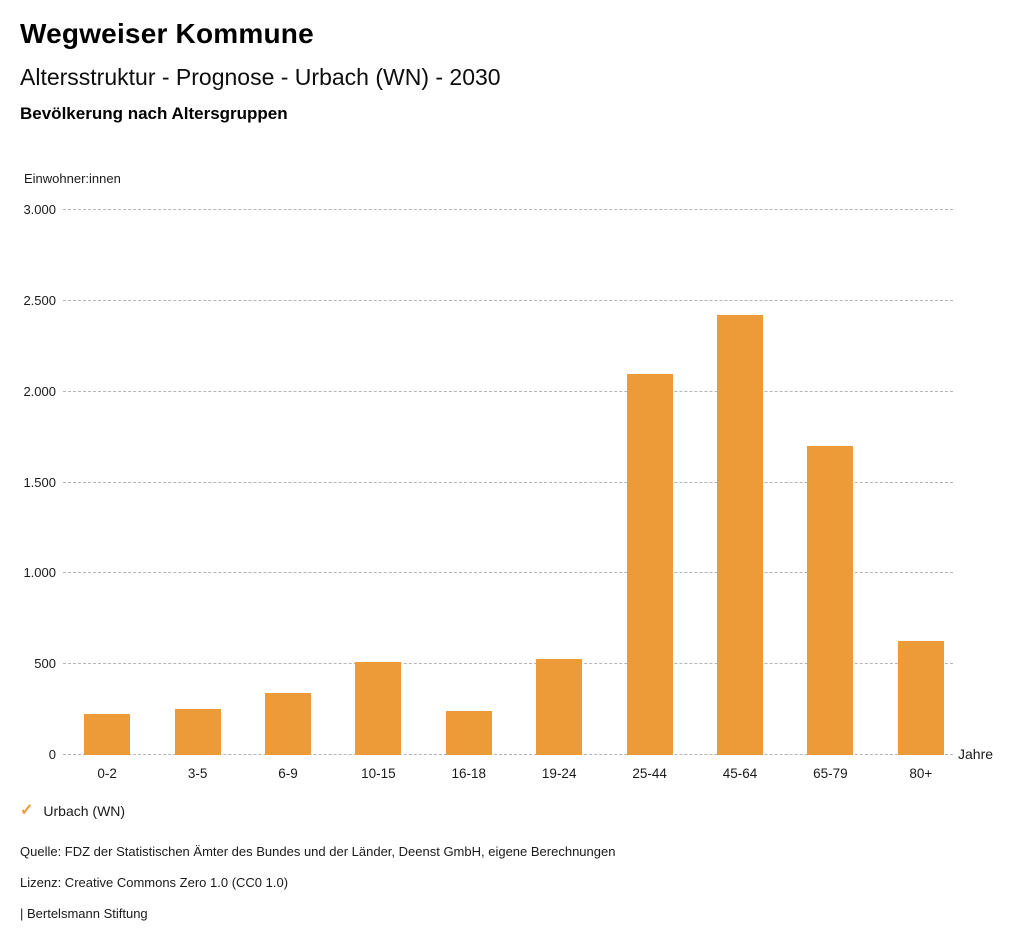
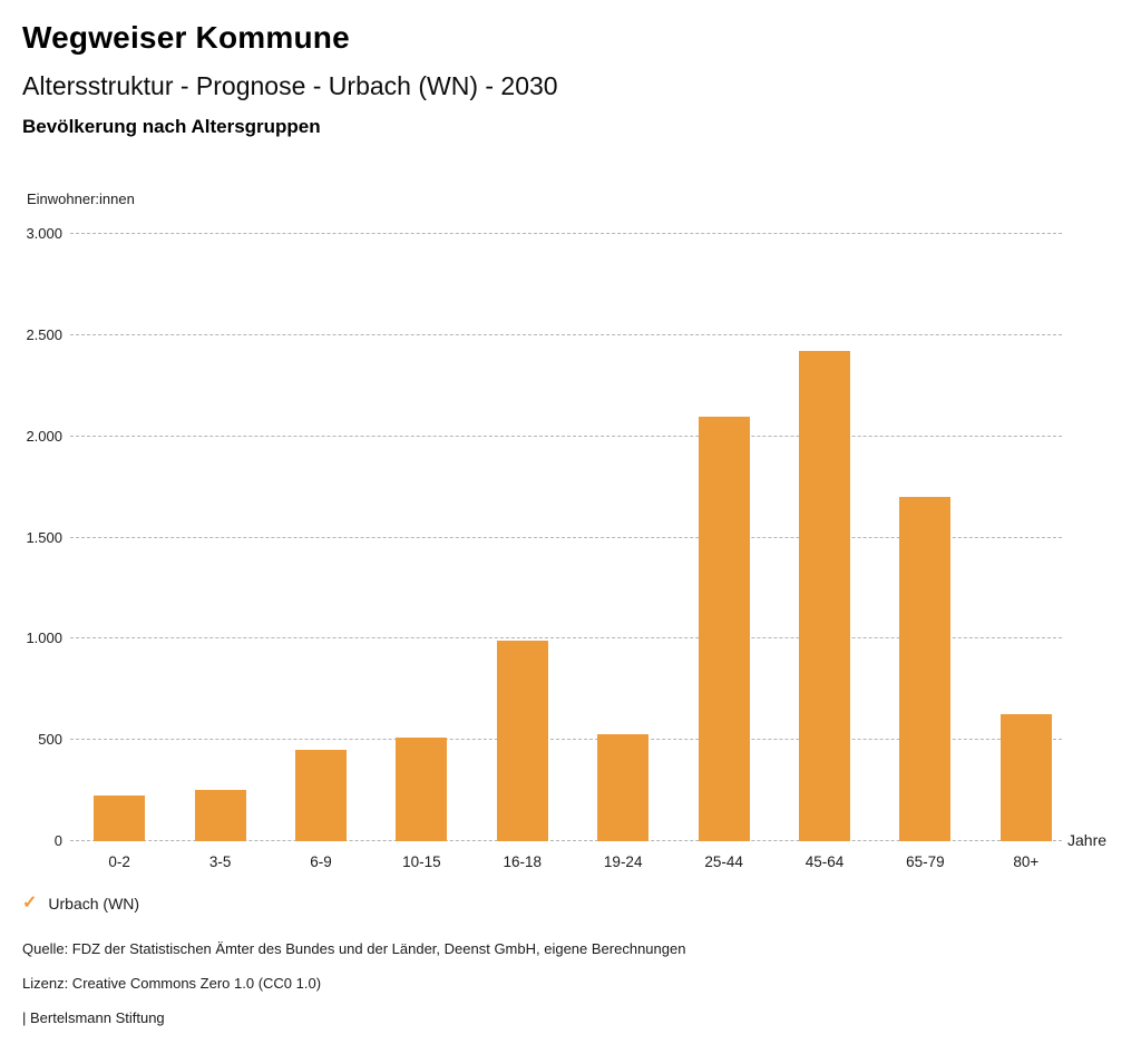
6-9: 340 -> 450
16-18: 240 -> 990
